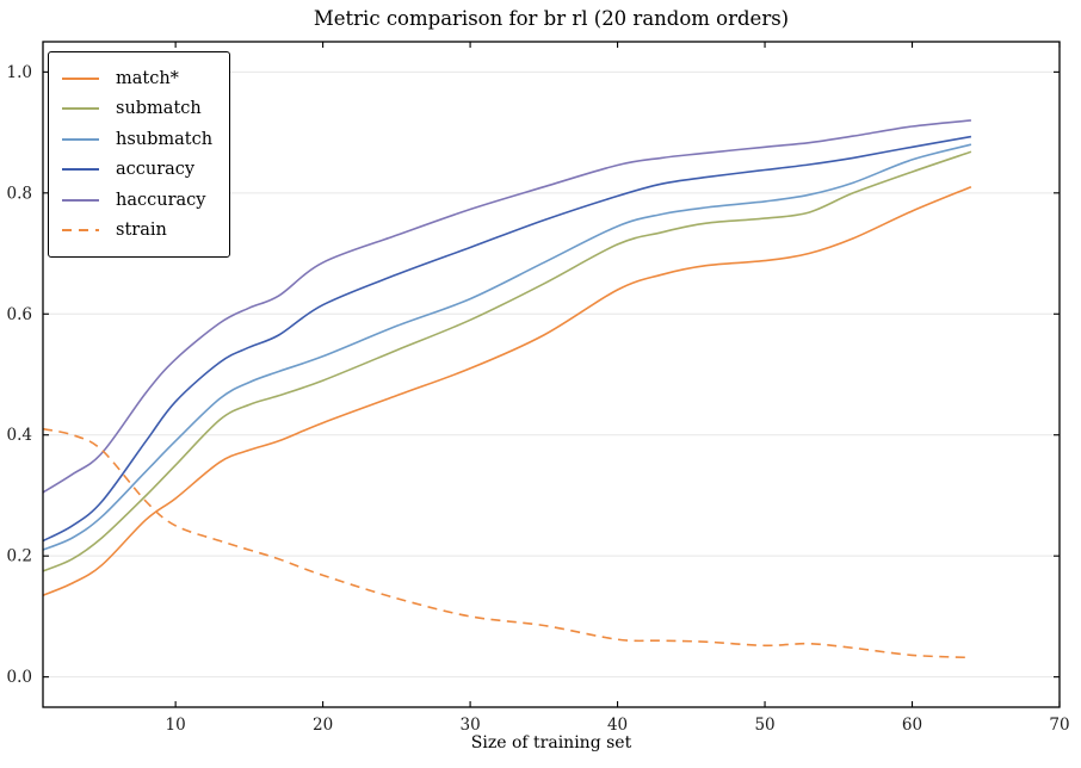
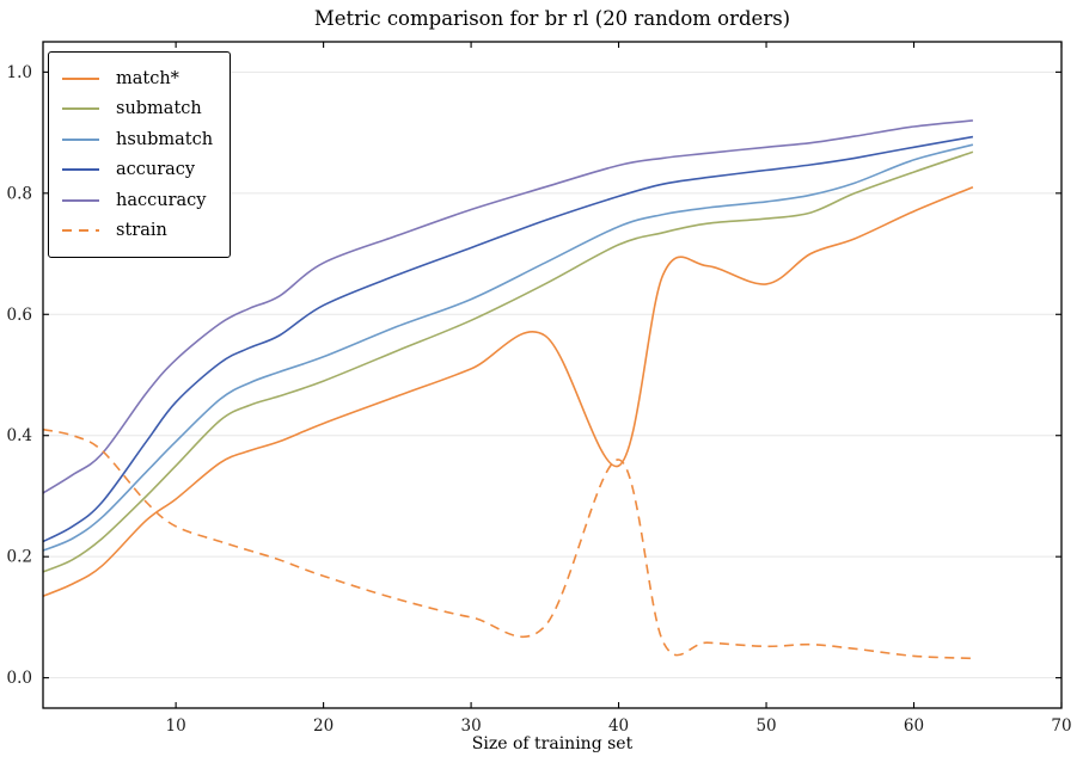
match*/40: 0.64 -> 0.35
strain/40: 0.06 -> 0.36
match*/50: 0.69 -> 0.65
